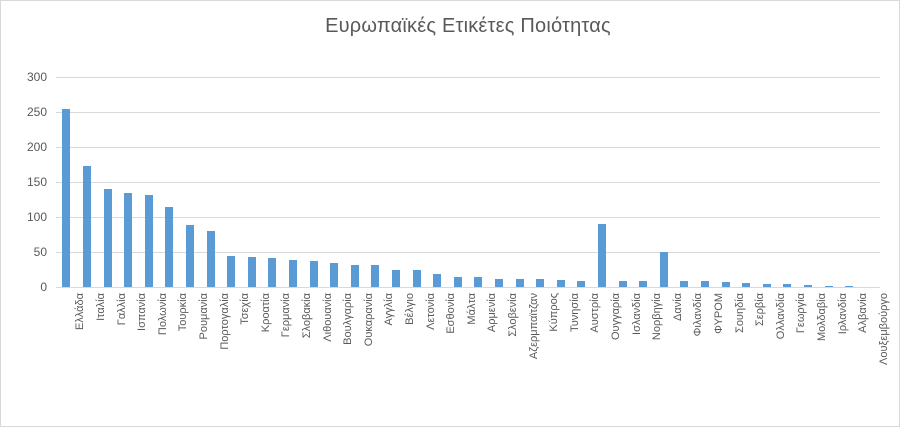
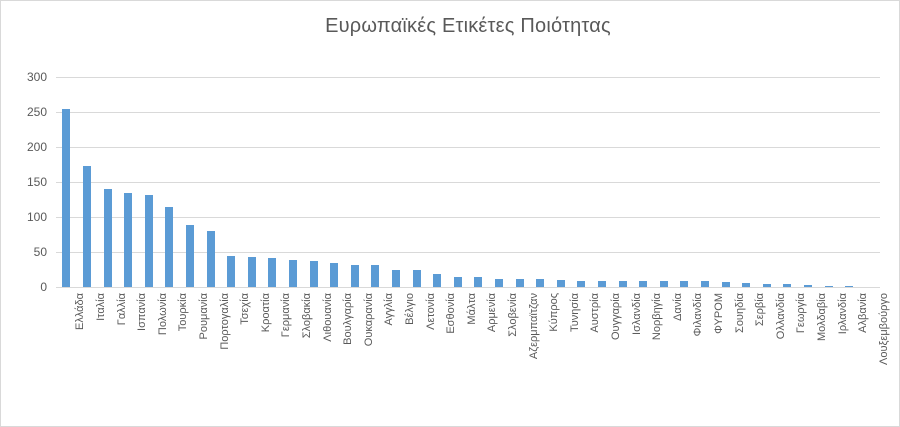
Ουγγαρία: 90 -> 10
Δανία: 50 -> 10
